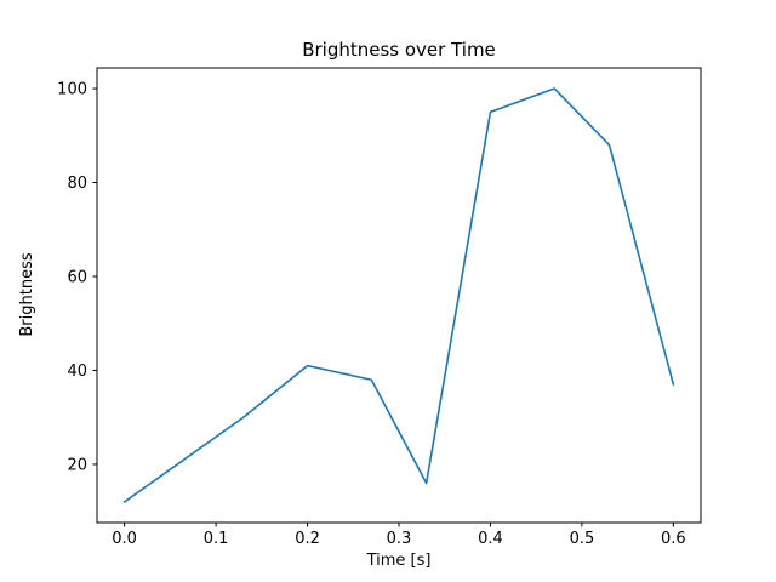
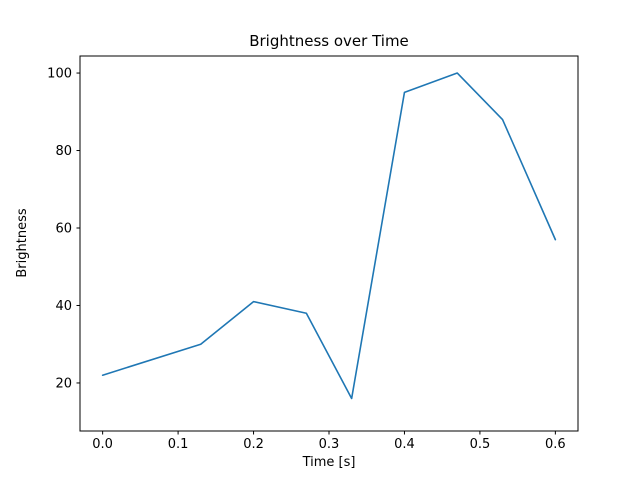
0.0: 12 -> 22
0.6: 37 -> 57
